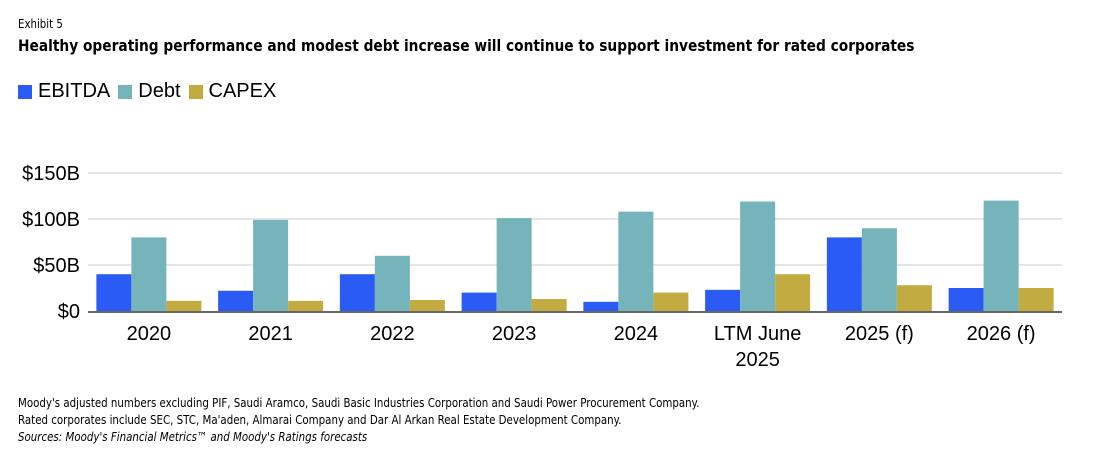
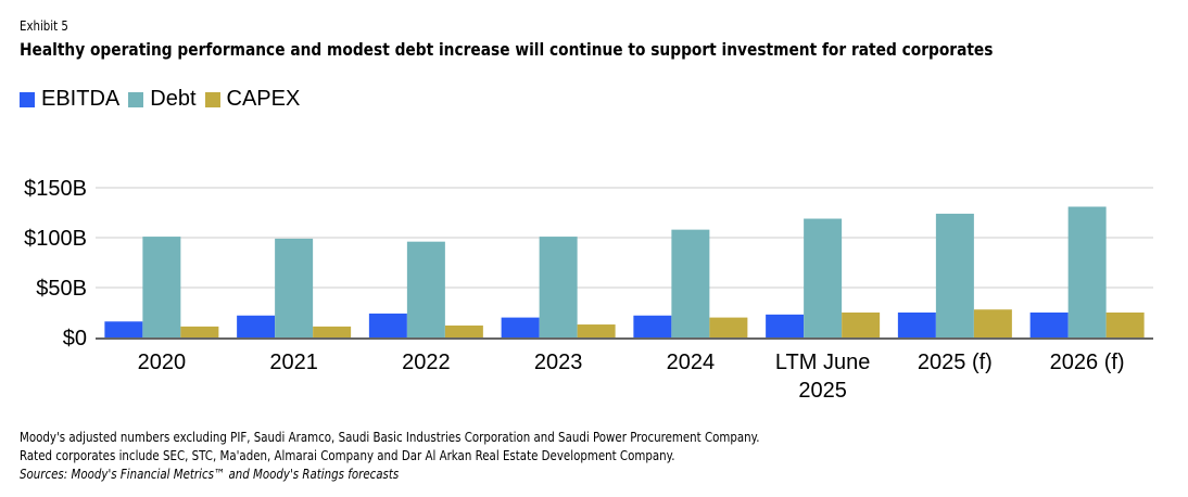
EBITDA/2020: $40B -> $20B
Debt/2020: $80B -> $100B
EBITDA/2022: $40B -> $20B
Debt/2022: $60B -> $100B
EBITDA/2024: $10B -> $20B
CAPEX/LTM June 2025: $40B -> $20B
EBITDA/2025 (f): $80B -> $20B
Debt/2025 (f): $90B -> $120B
Debt/2026 (f): $120B -> $130B
